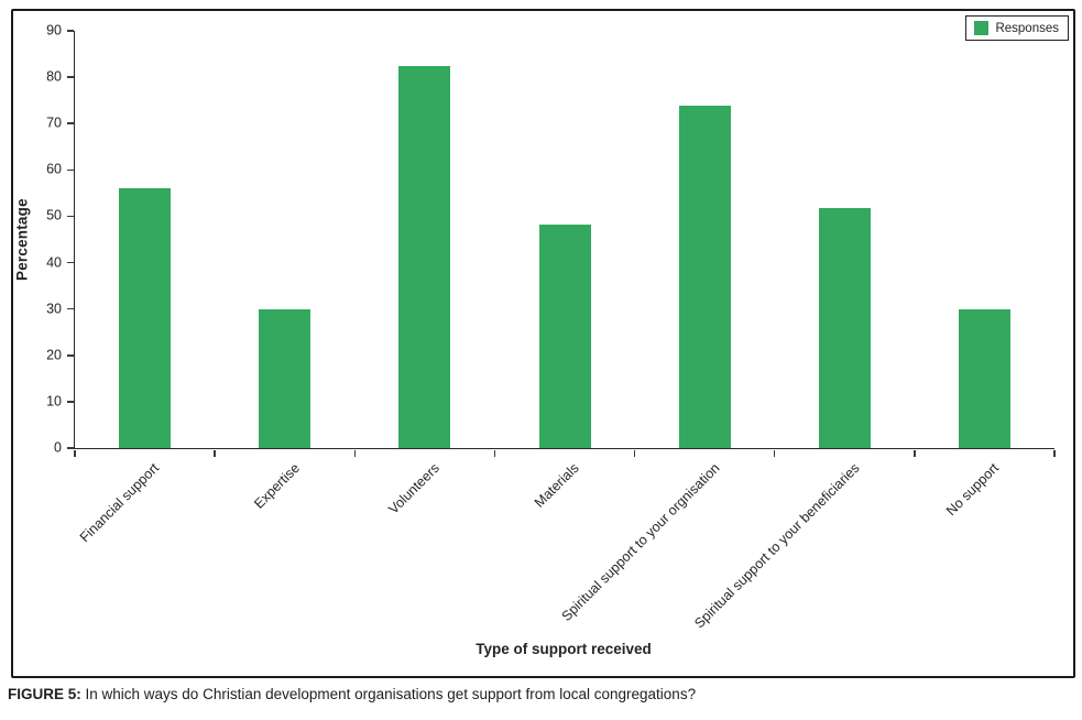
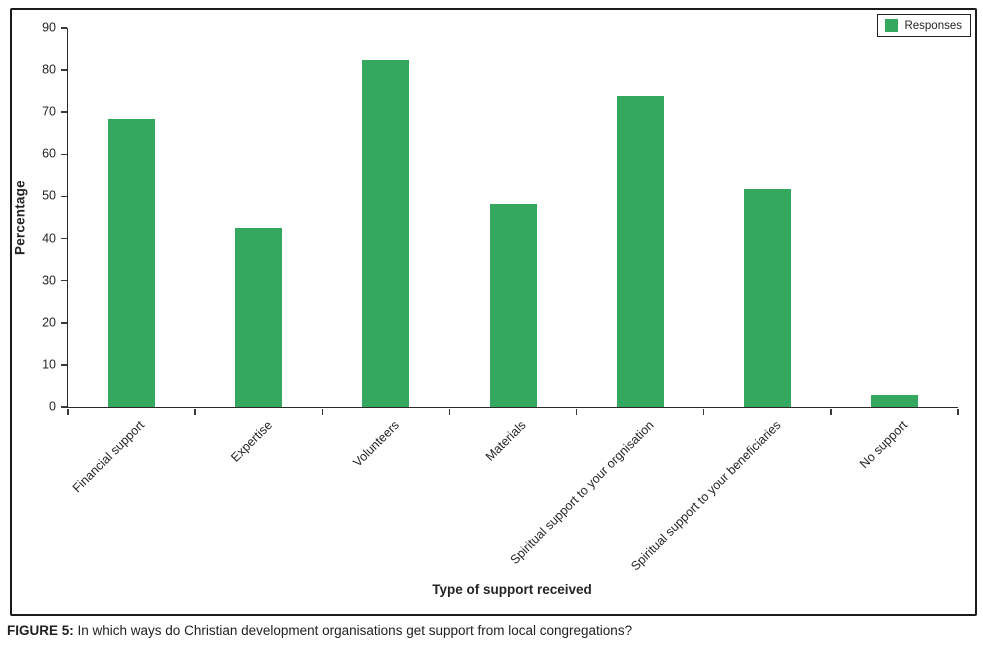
Financial support: 56 -> 68
Expertise: 30 -> 42
No support: 30 -> 3
